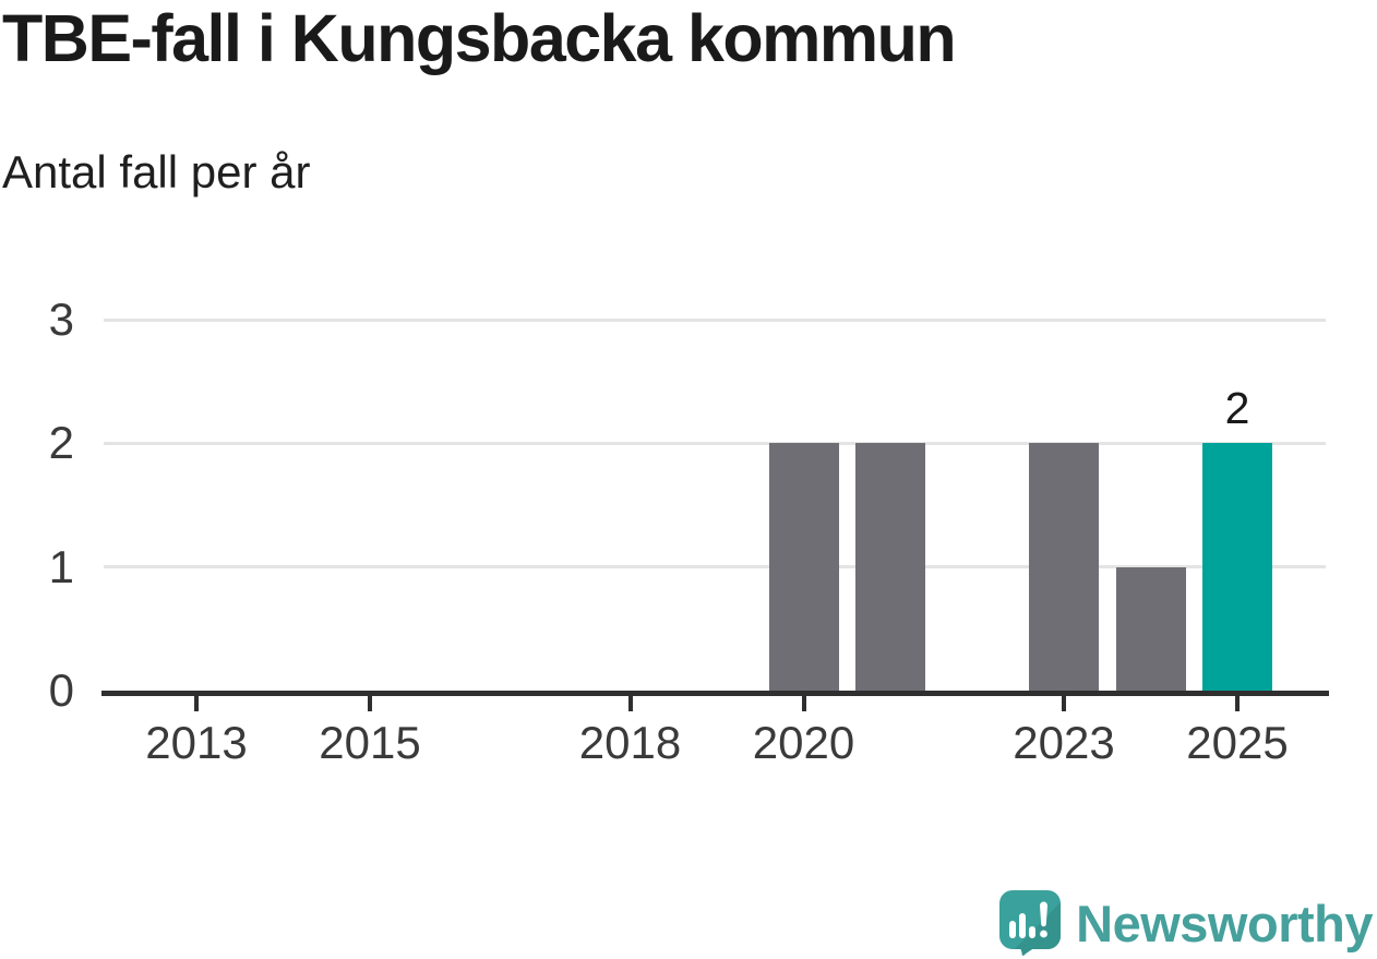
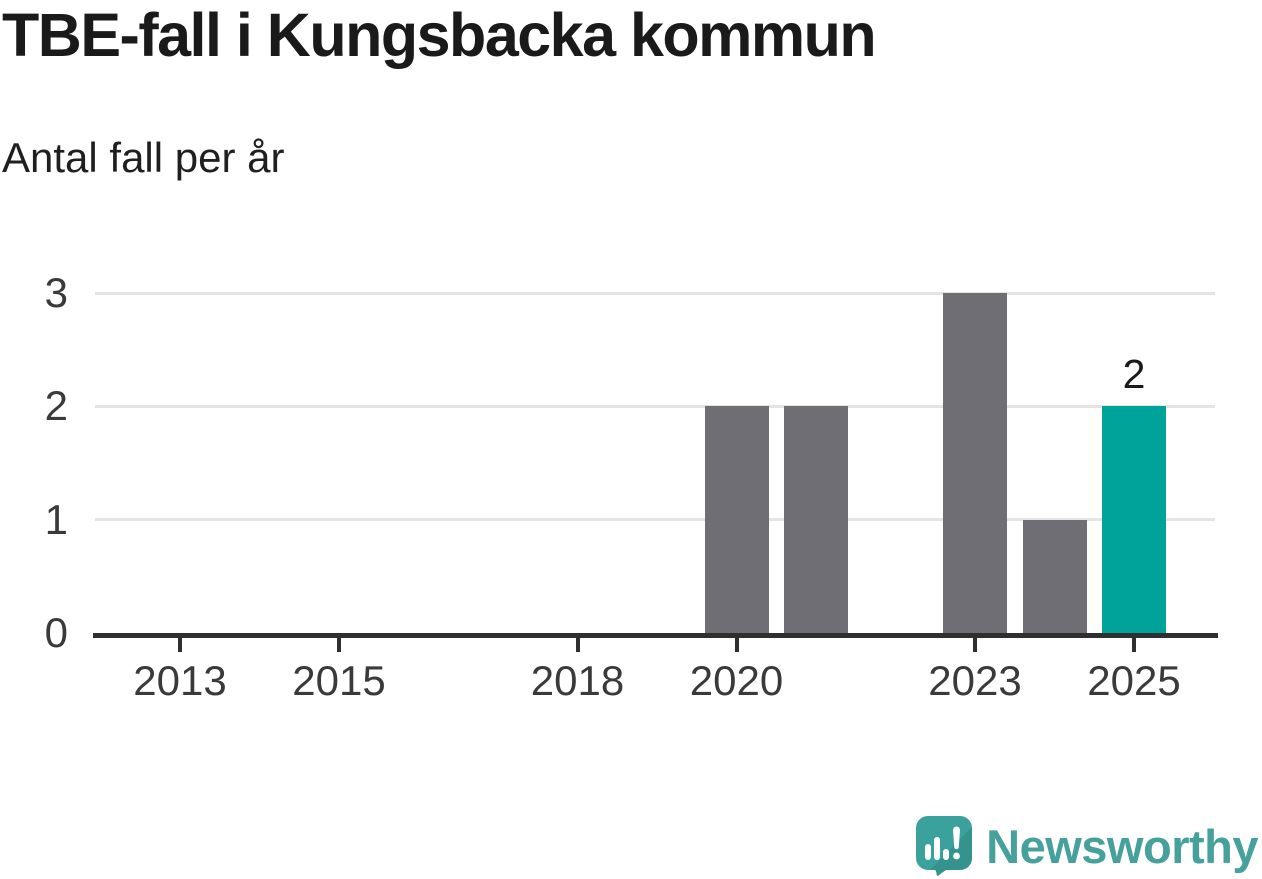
2023: 2 -> 3
